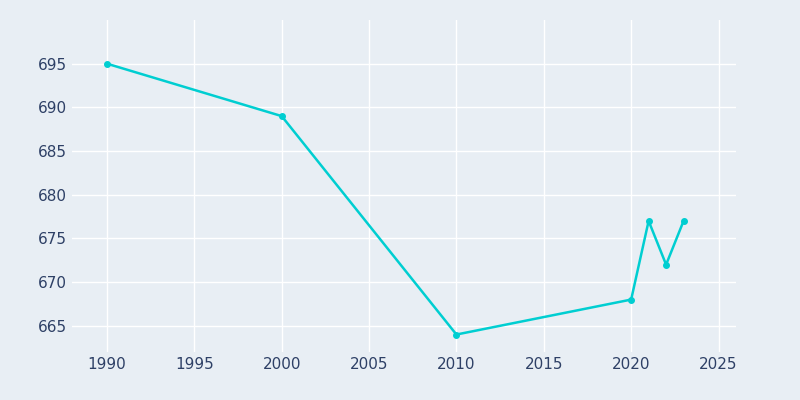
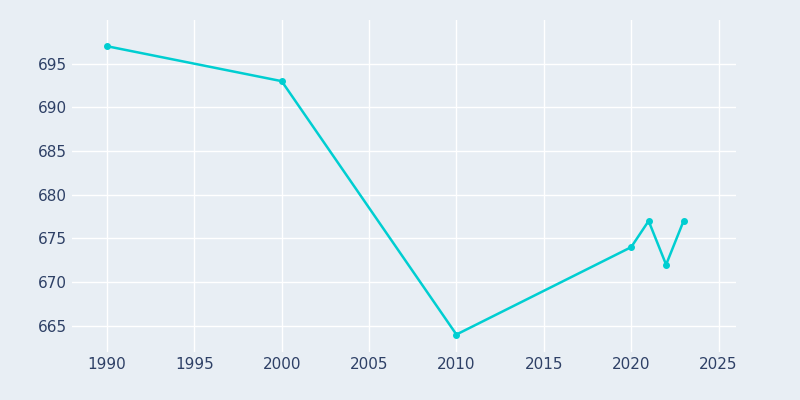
1990: 695 -> 697
2000: 689 -> 693
2020: 668 -> 674
